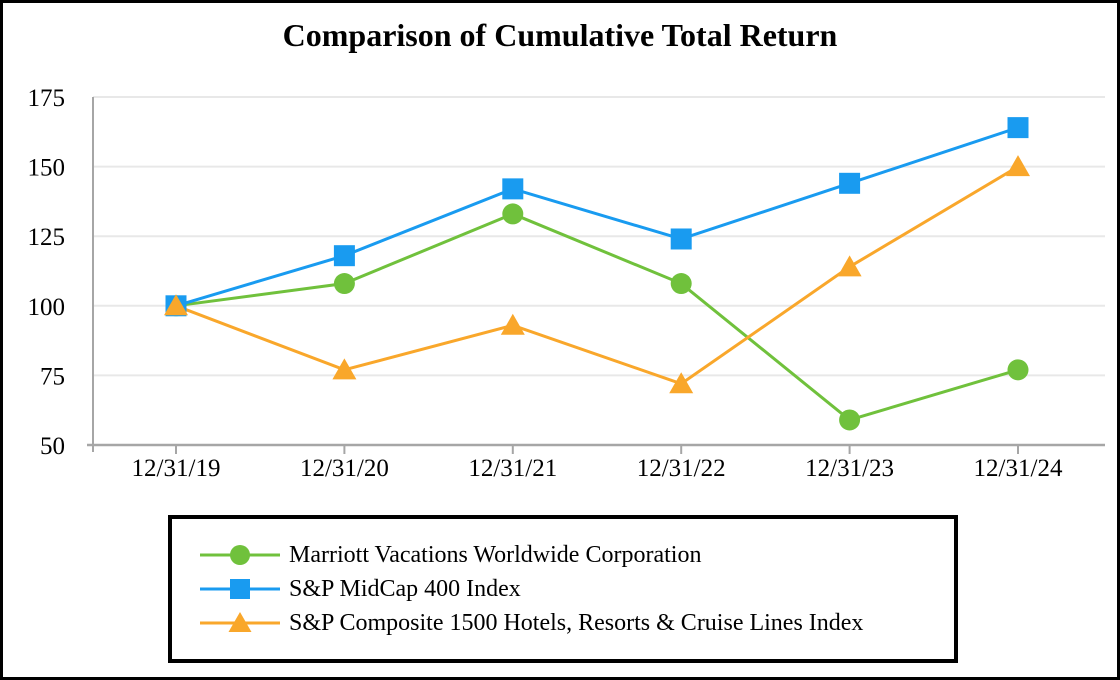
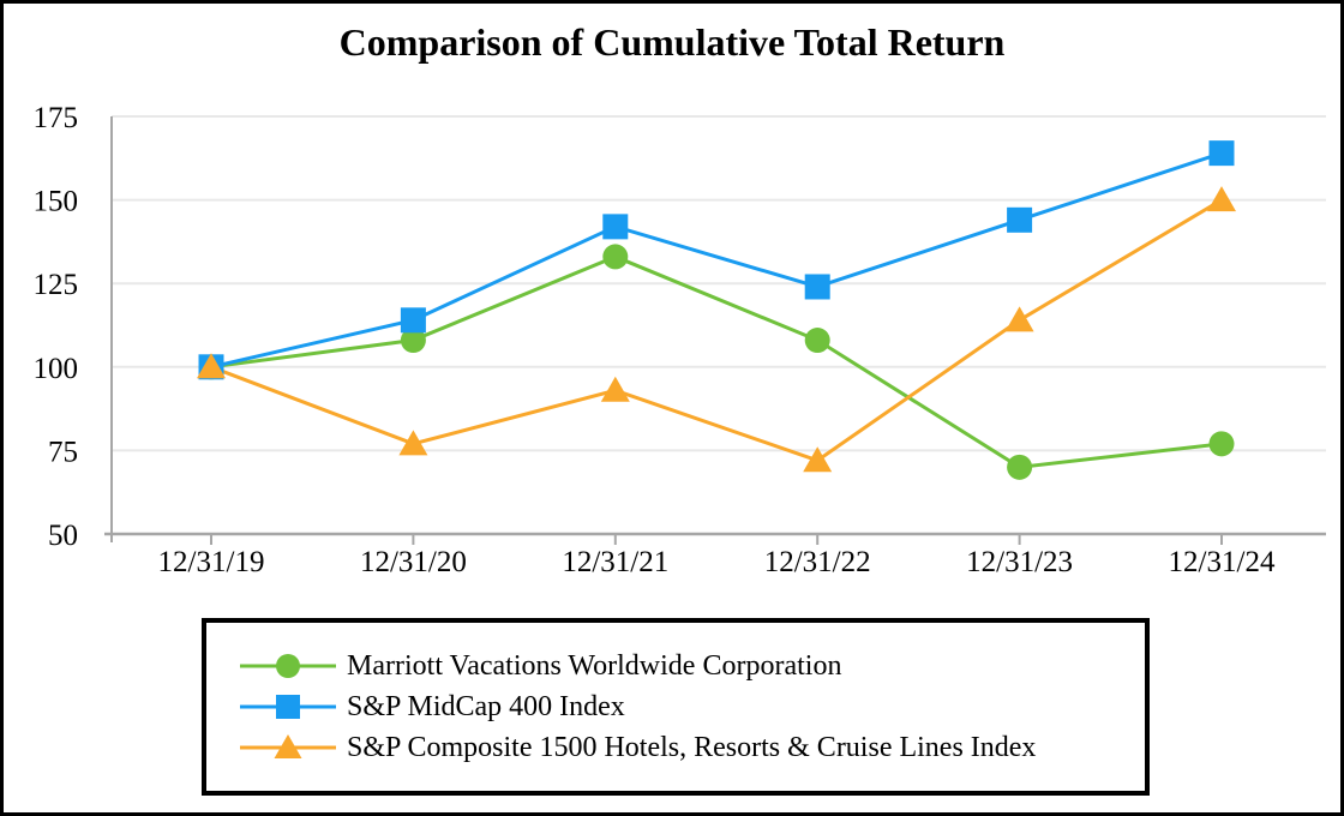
S&P MidCap 400 Index/12/31/20: 118 -> 114
Marriott Vacations Worldwide Corporation/12/31/23: 59 -> 70
